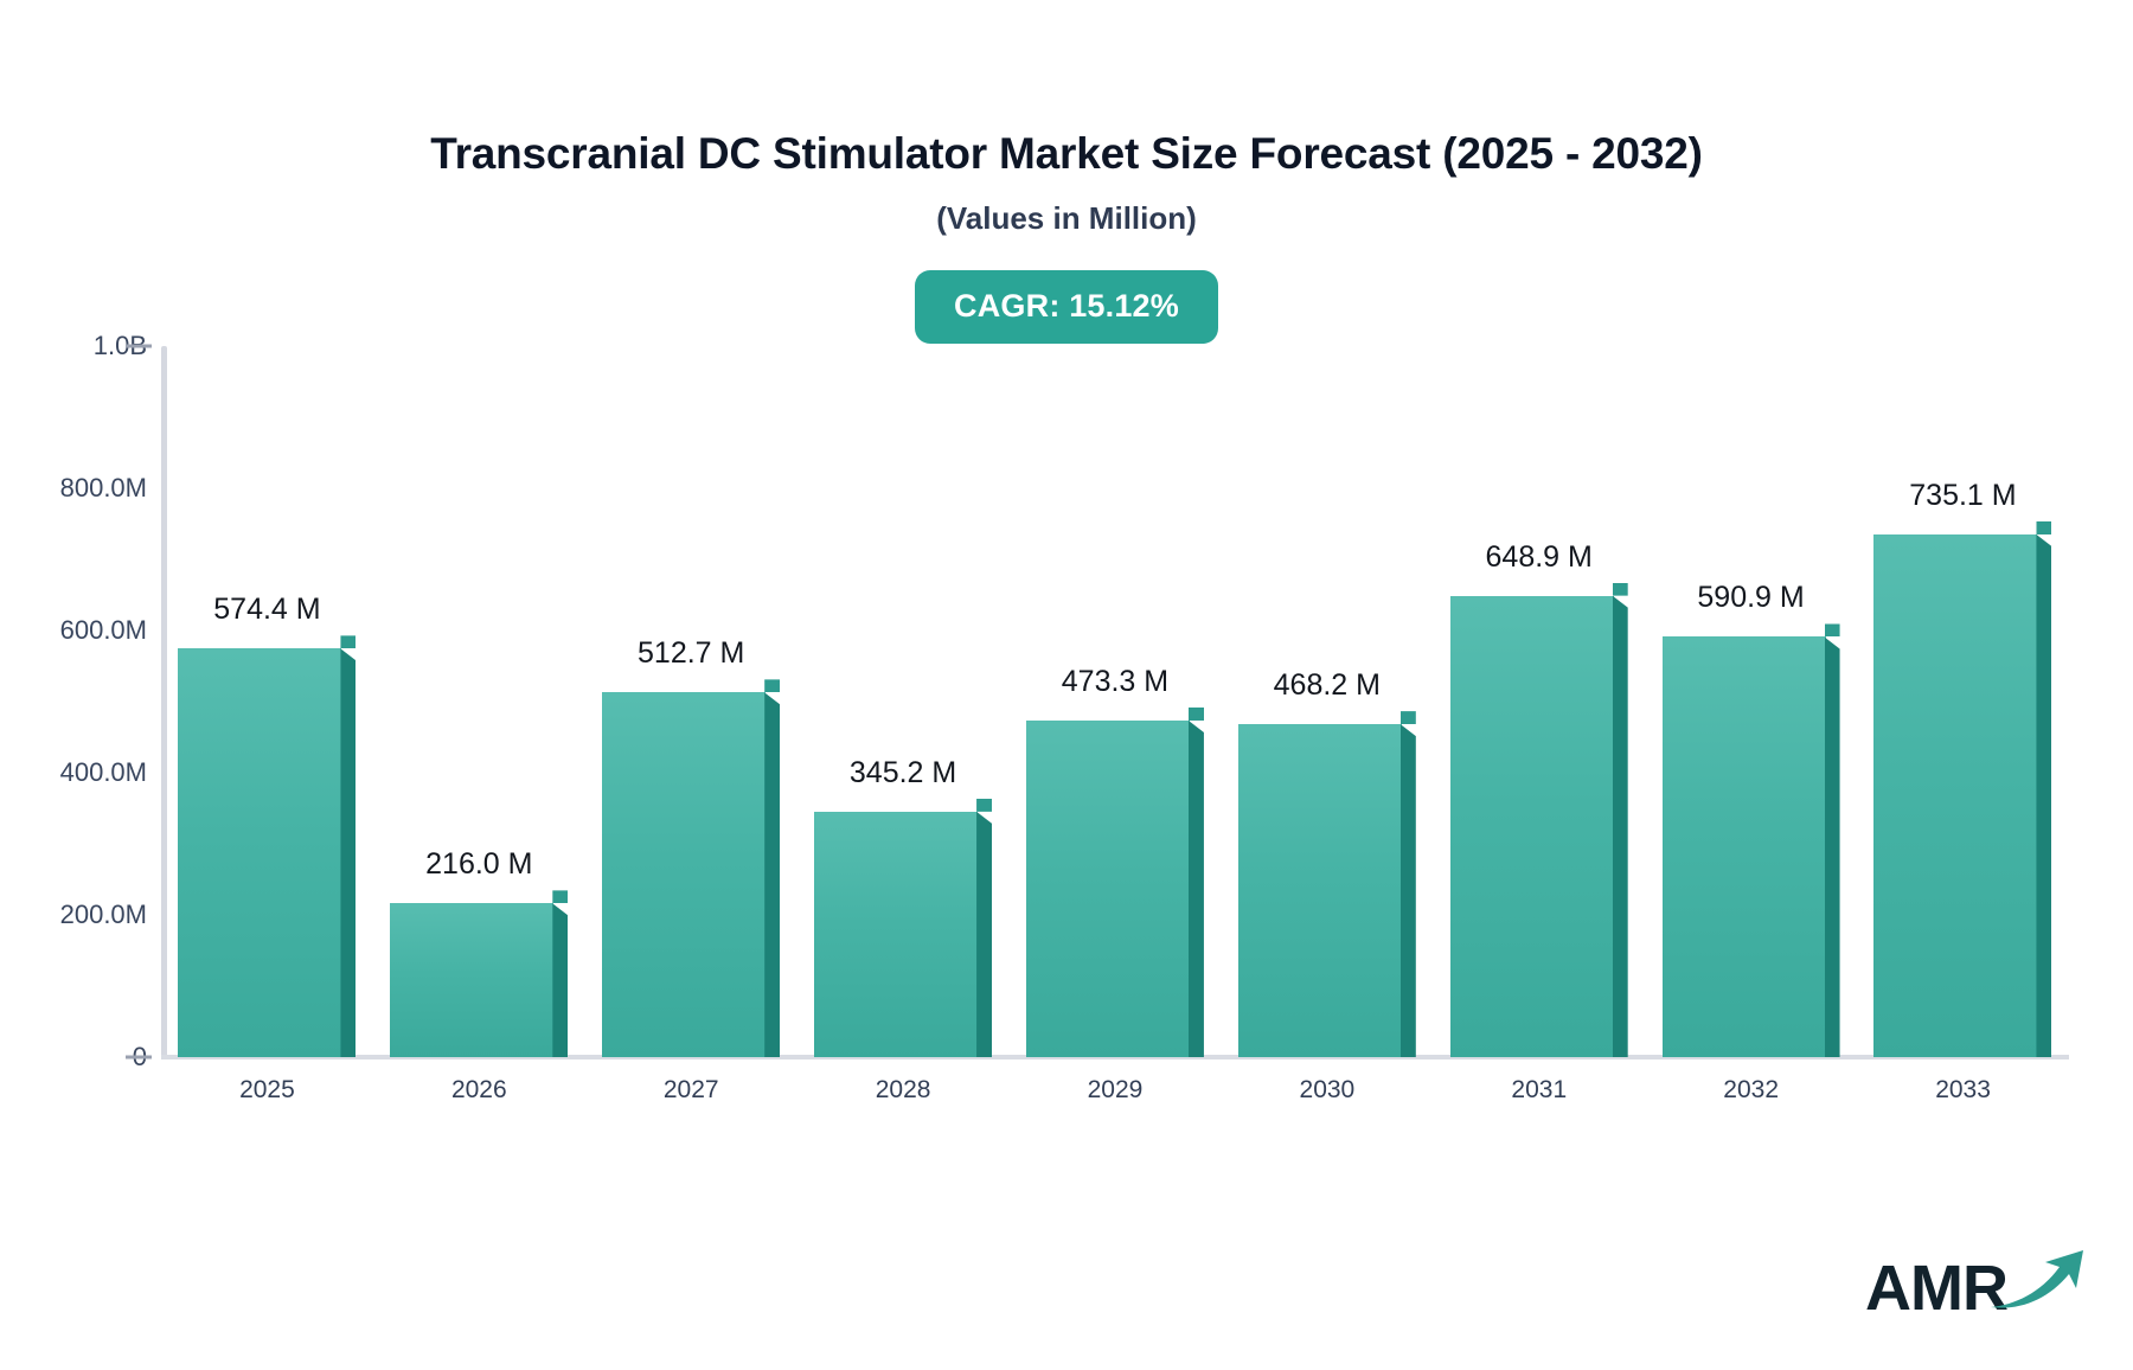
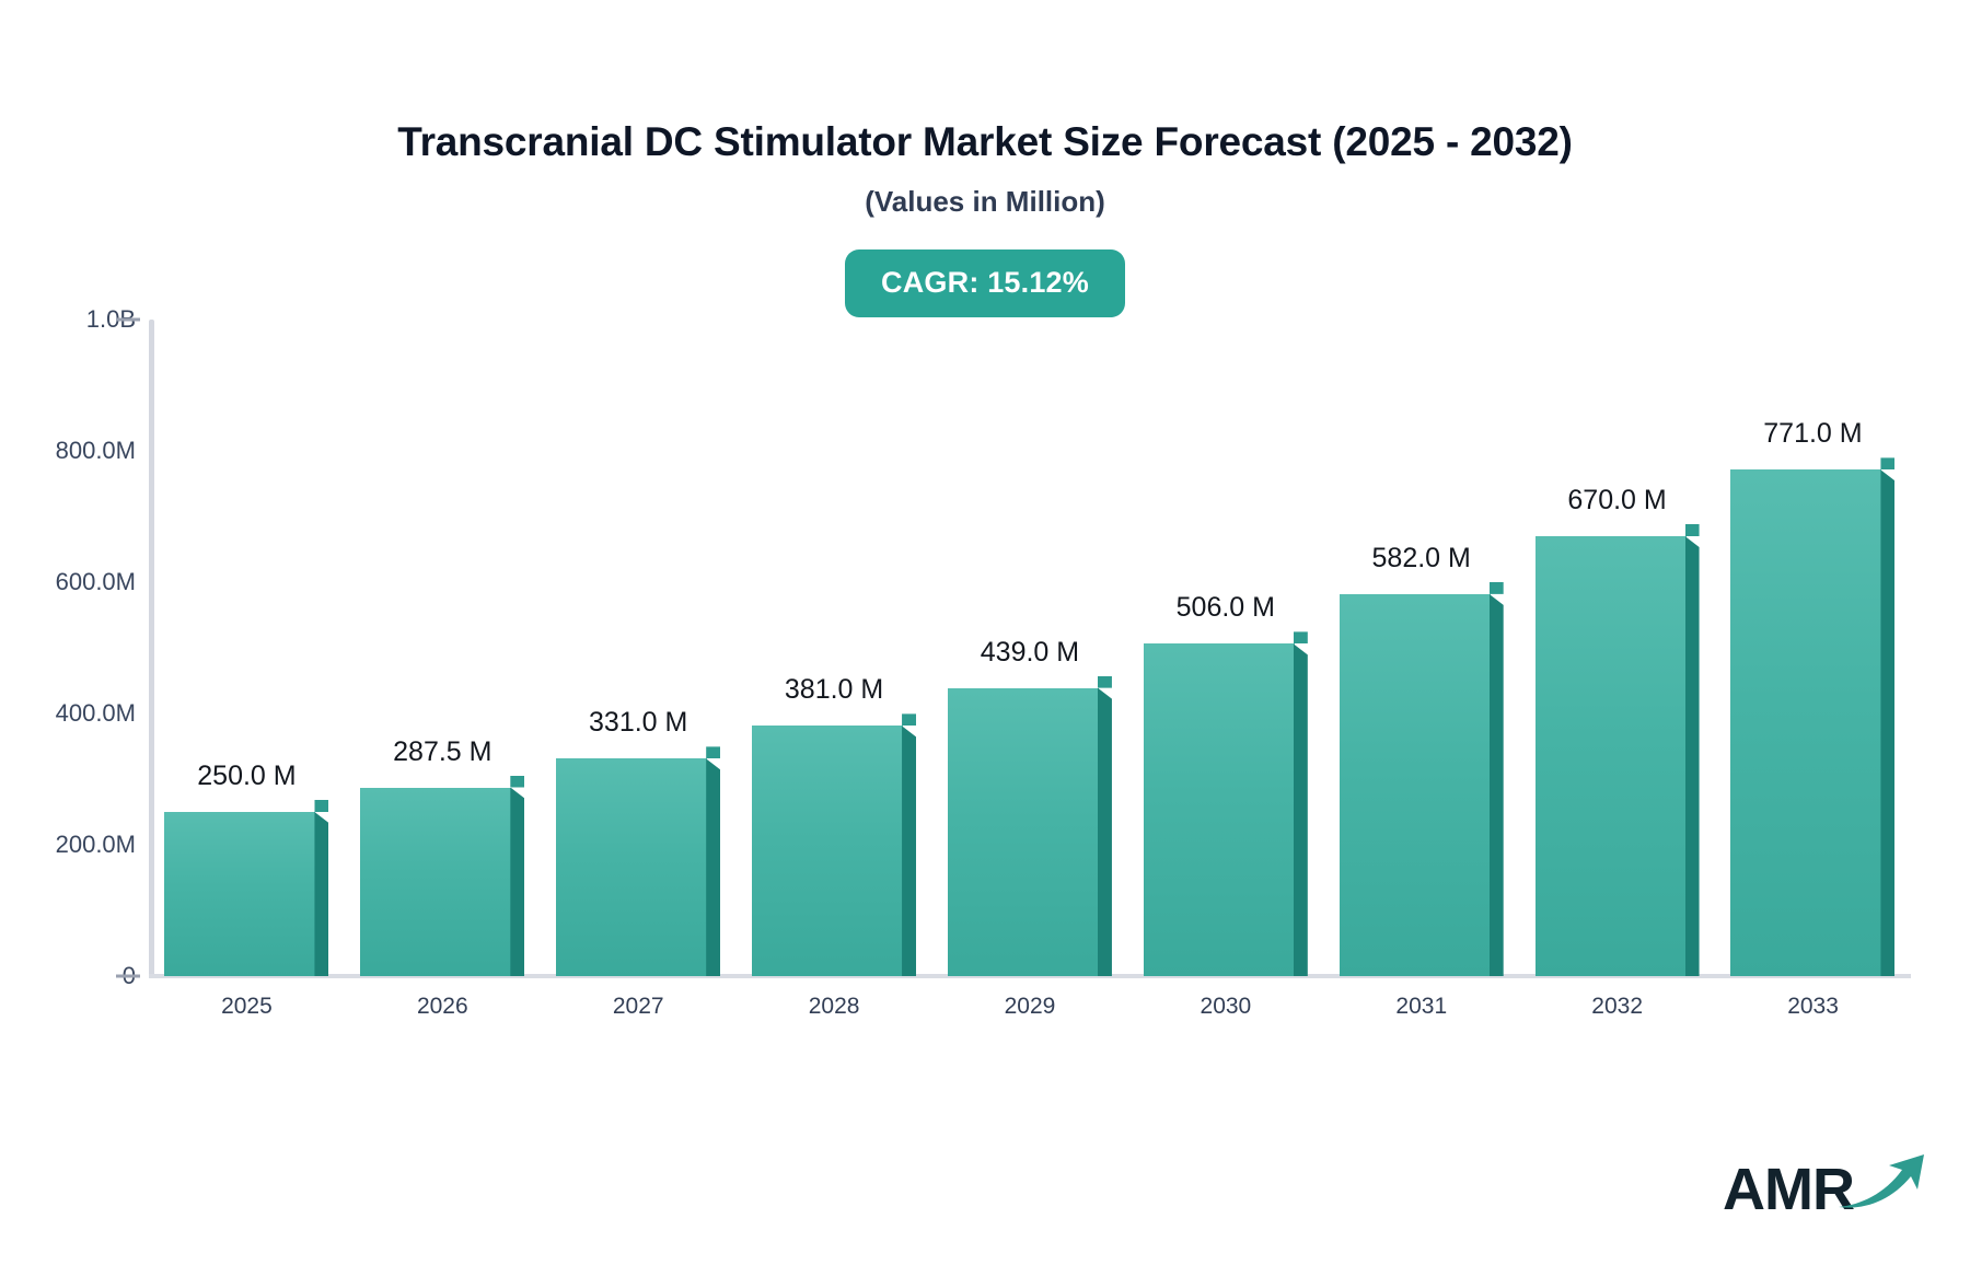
2025: 574.4 -> 250.0
2026: 216.0 -> 287.5
2027: 512.7 -> 331.0
2028: 345.2 -> 381.0
2029: 473.3 -> 439.0
2030: 468.2 -> 506.0
2031: 648.9 -> 582.0
2032: 590.9 -> 670.0
2033: 735.1 -> 771.0
